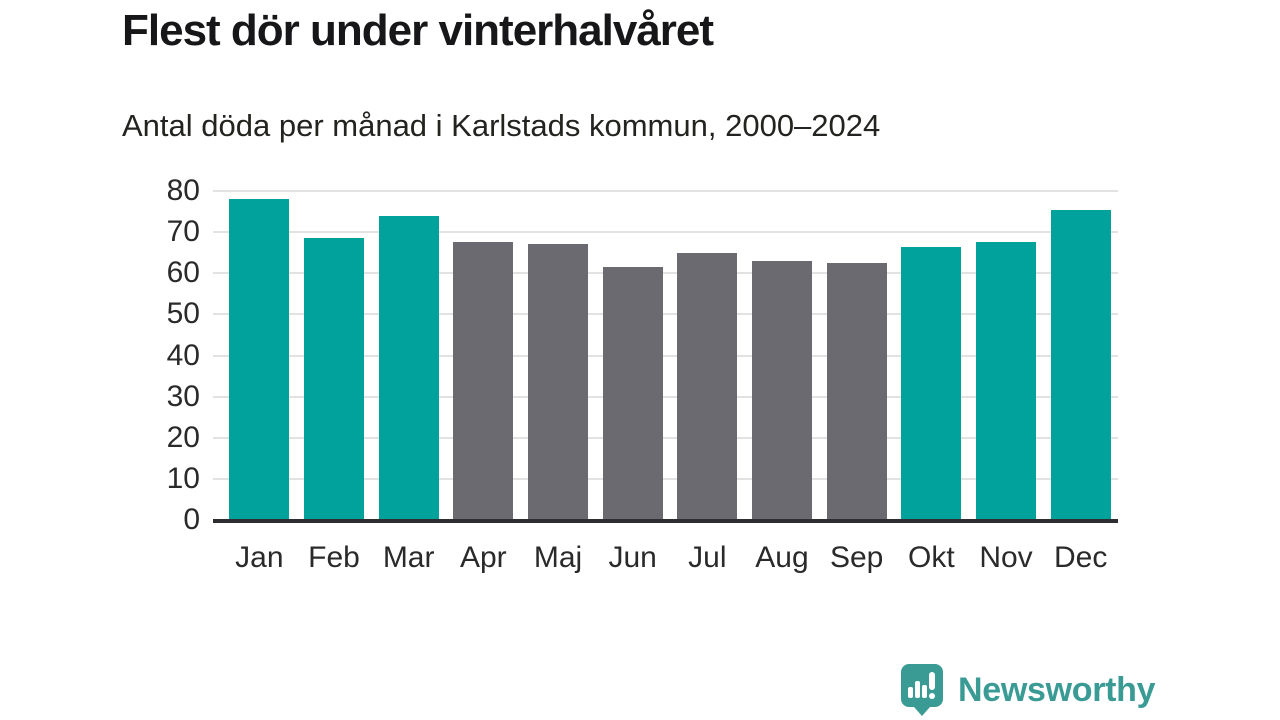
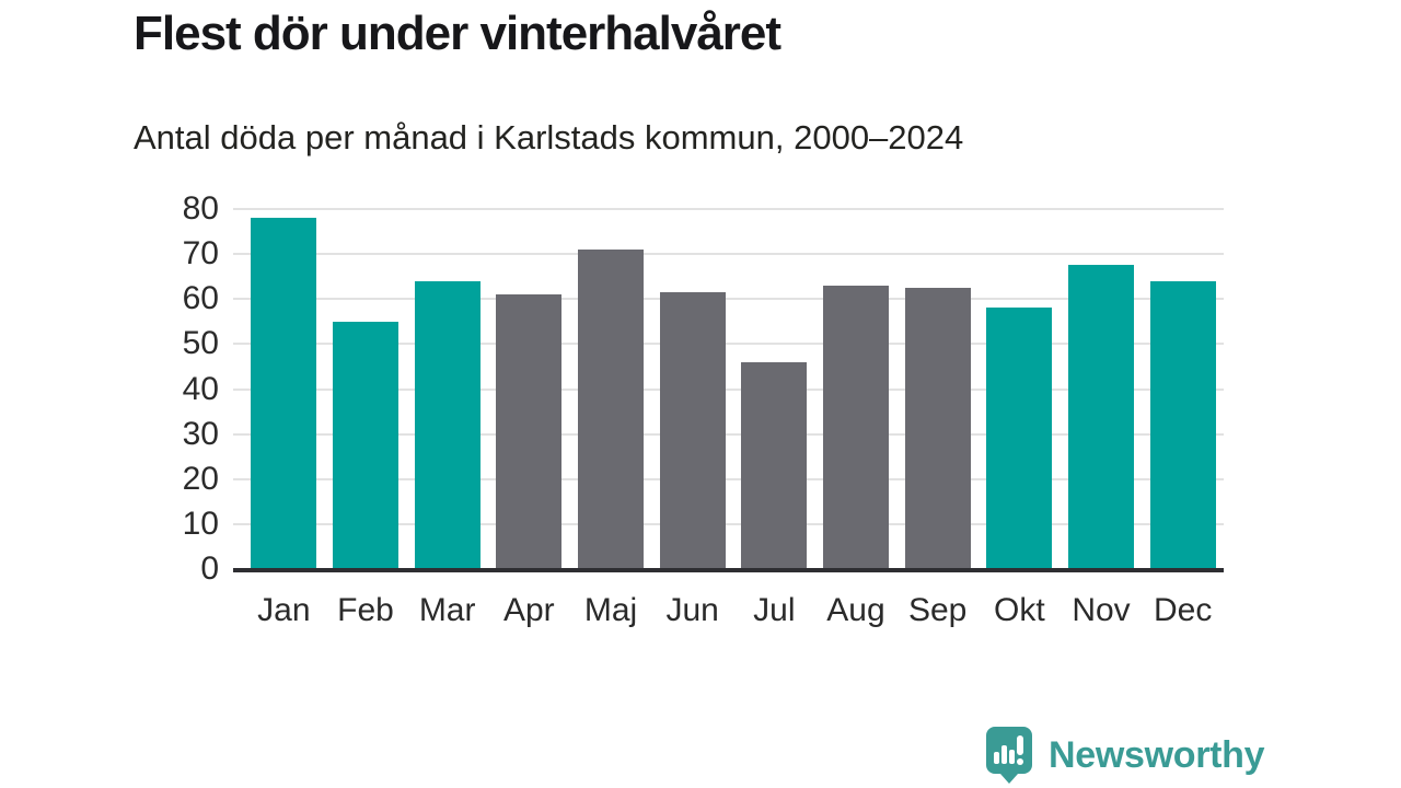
Feb: 68 -> 55
Mar: 74 -> 64
Apr: 68 -> 61
Maj: 67 -> 71
Jul: 65 -> 46
Okt: 66 -> 58
Dec: 76 -> 64
